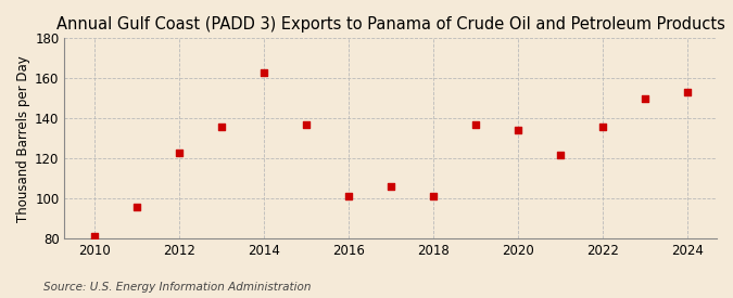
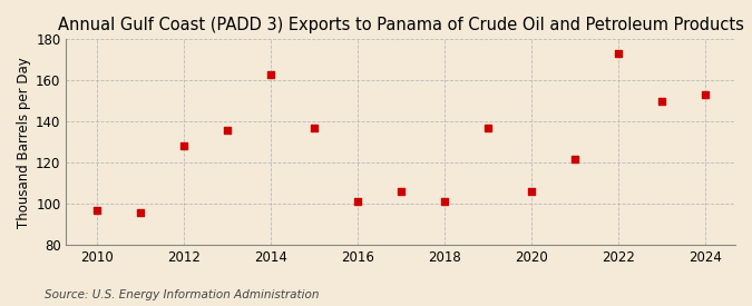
2010: 81 -> 97
2012: 123 -> 128
2020: 134 -> 106
2022: 136 -> 173
